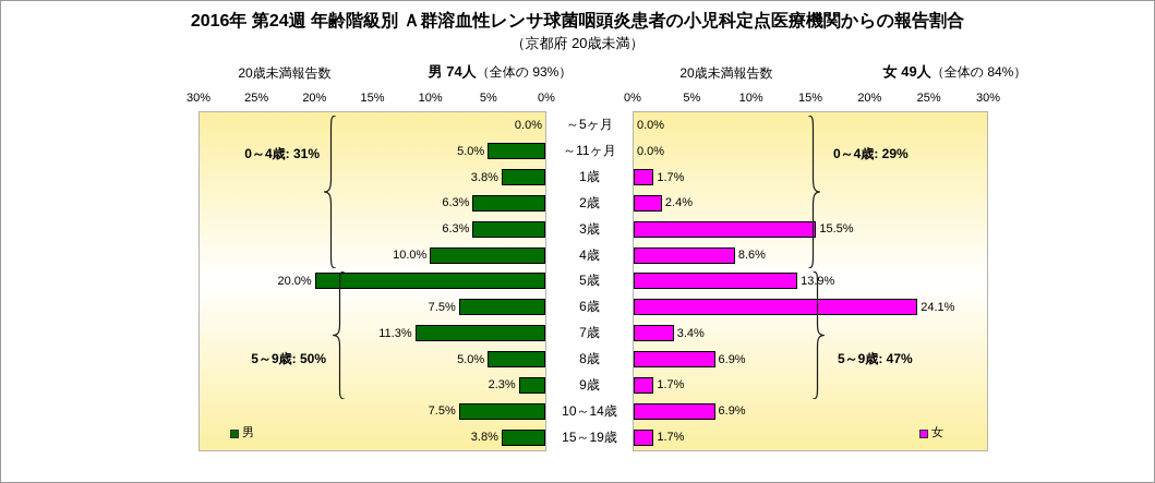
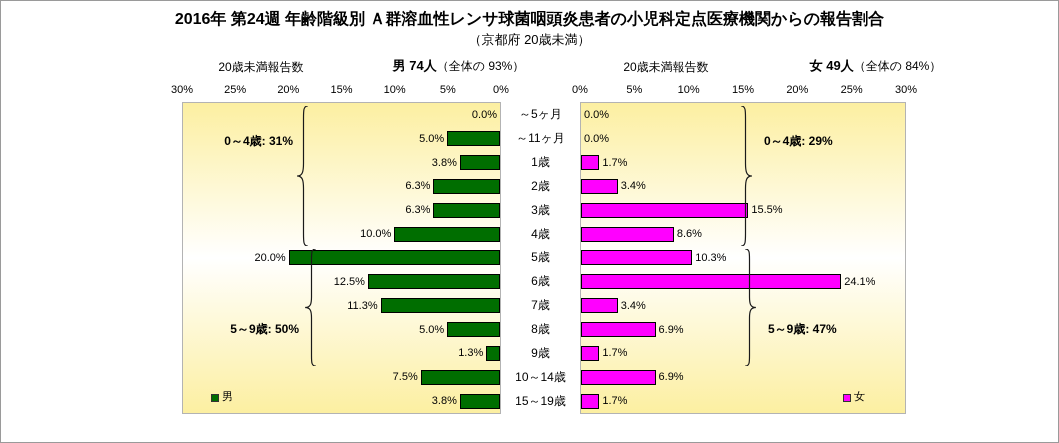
女/2歳: 2.4% -> 3.4%
女/5歳: 13.9% -> 10.3%
男/6歳: 7.5% -> 12.5%
男/9歳: 2.3% -> 1.3%
